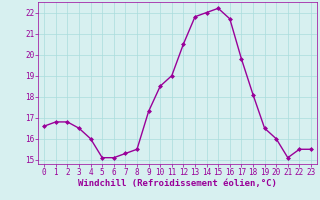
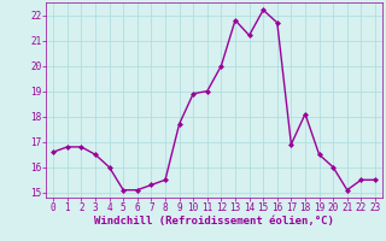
9: 17.3 -> 17.7
10: 18.5 -> 18.9
12: 20.5 -> 20.0
14: 22.0 -> 21.2
17: 19.8 -> 16.9
